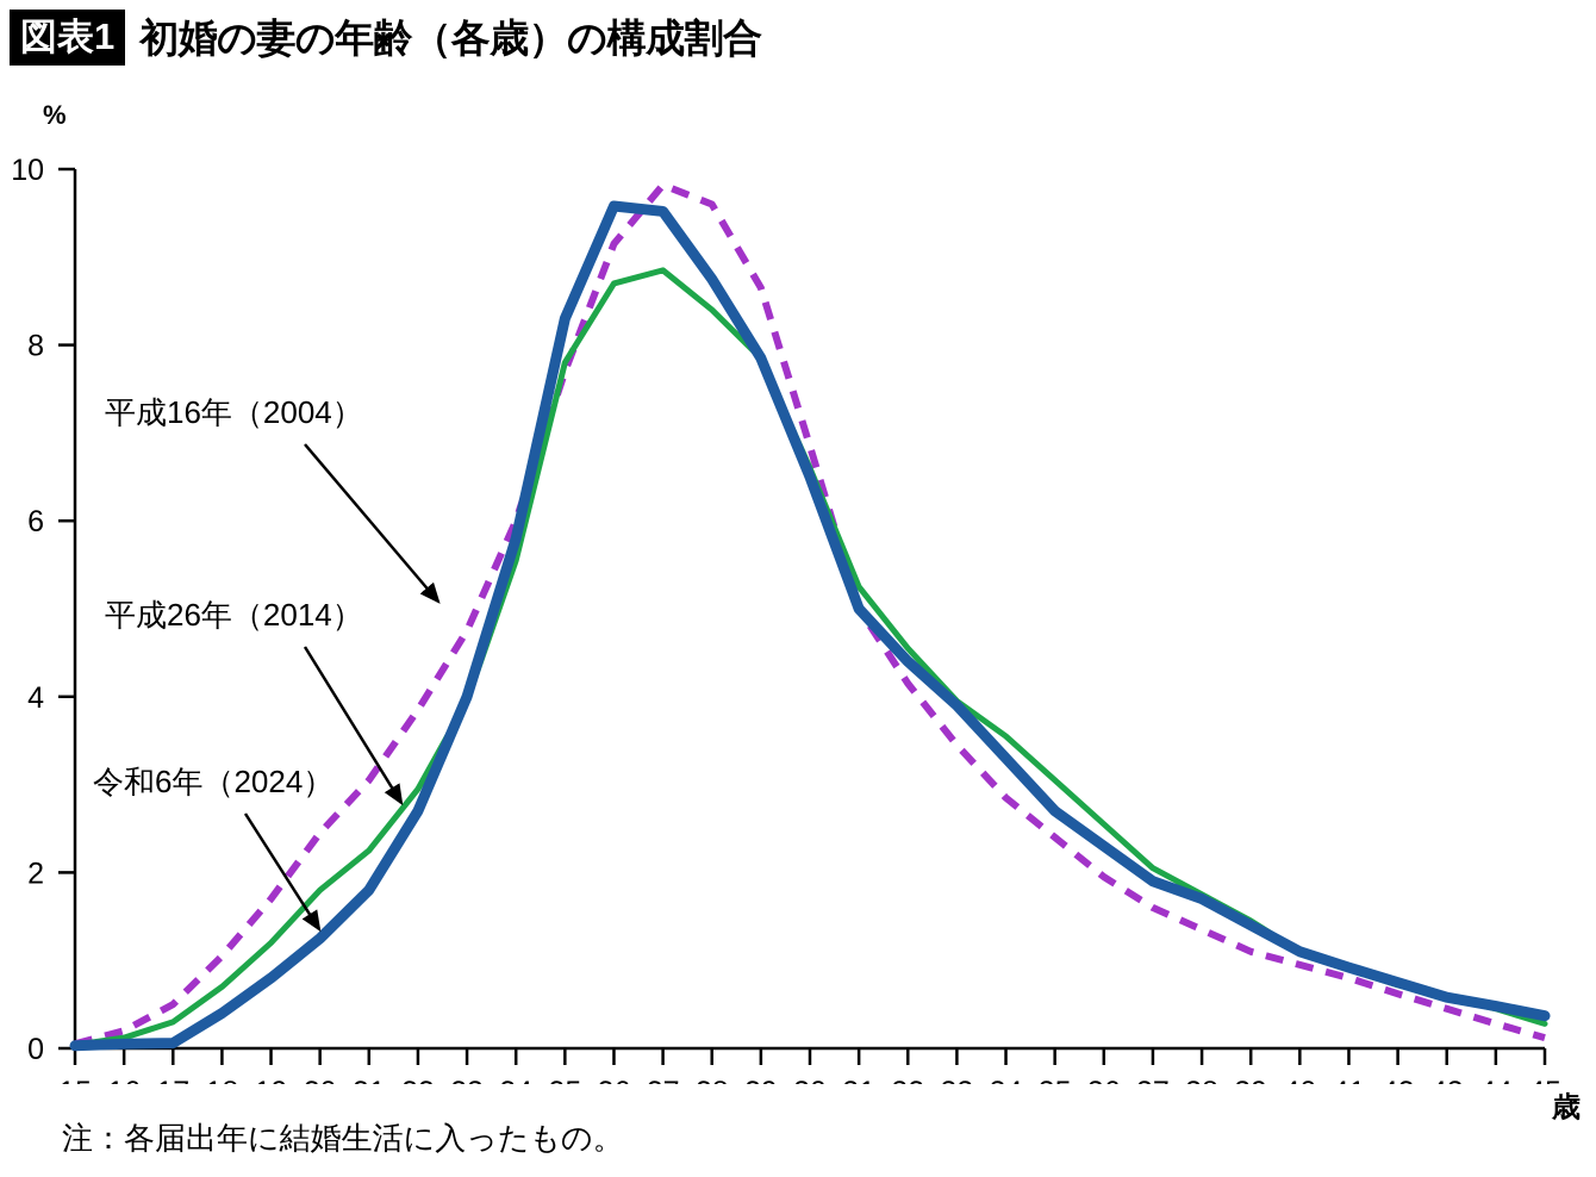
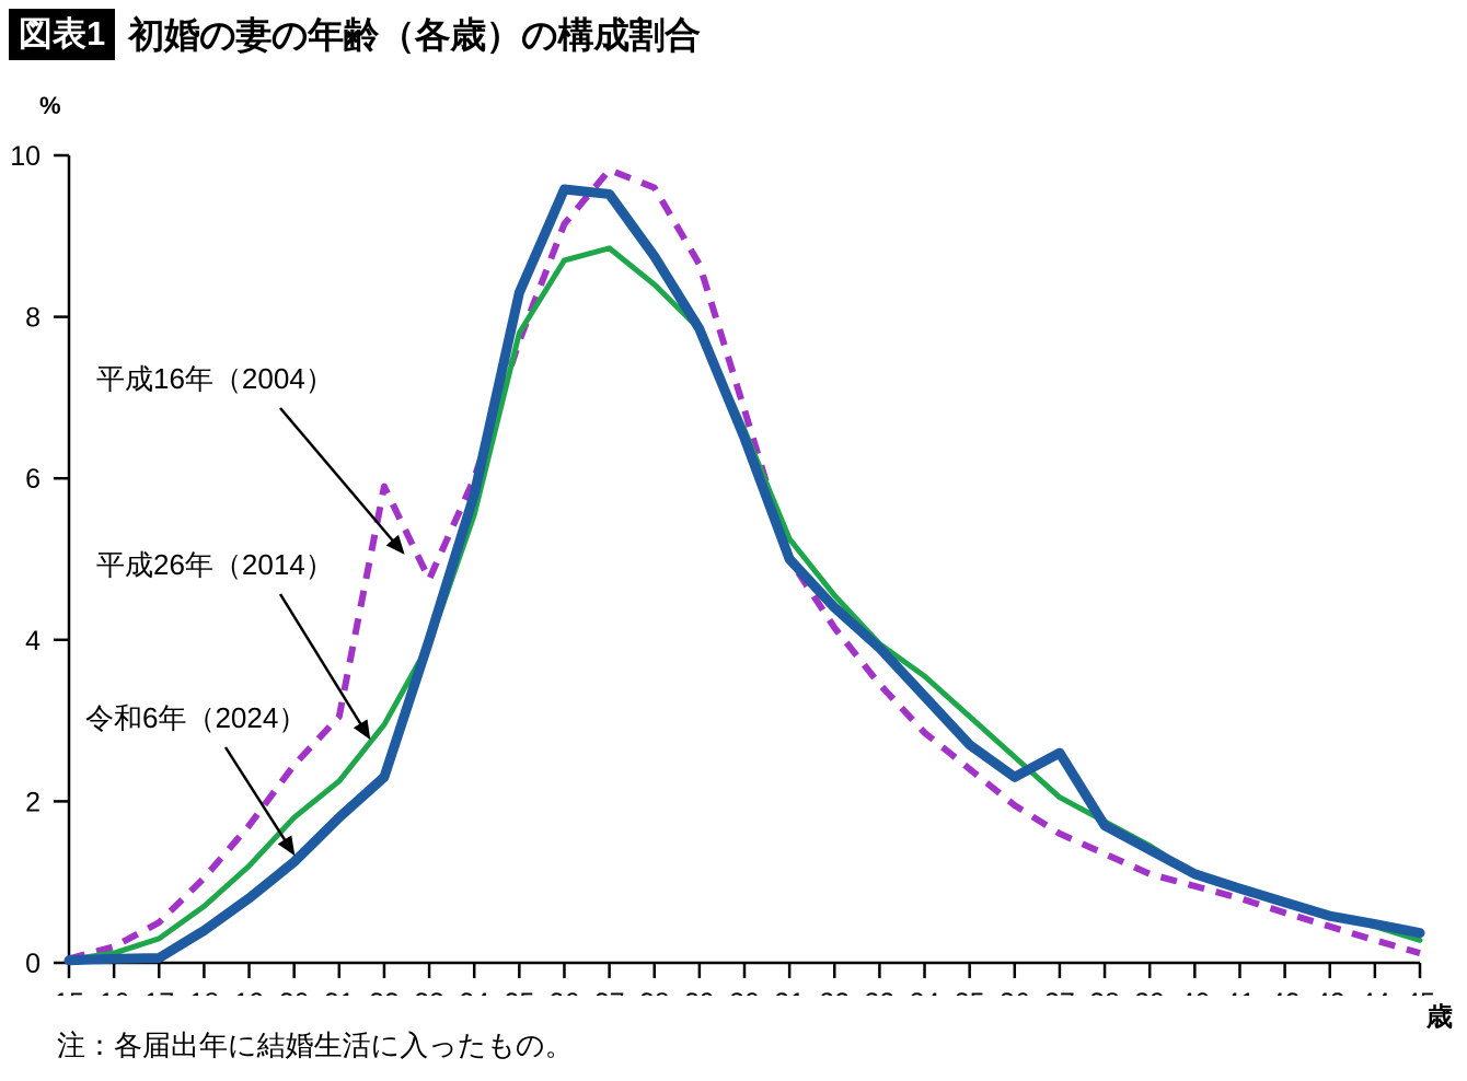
平成16年（2004）/22: 3.9 -> 5.9
令和6年（2024）/22: 2.7 -> 2.3
令和6年（2024）/37: 1.9 -> 2.6
